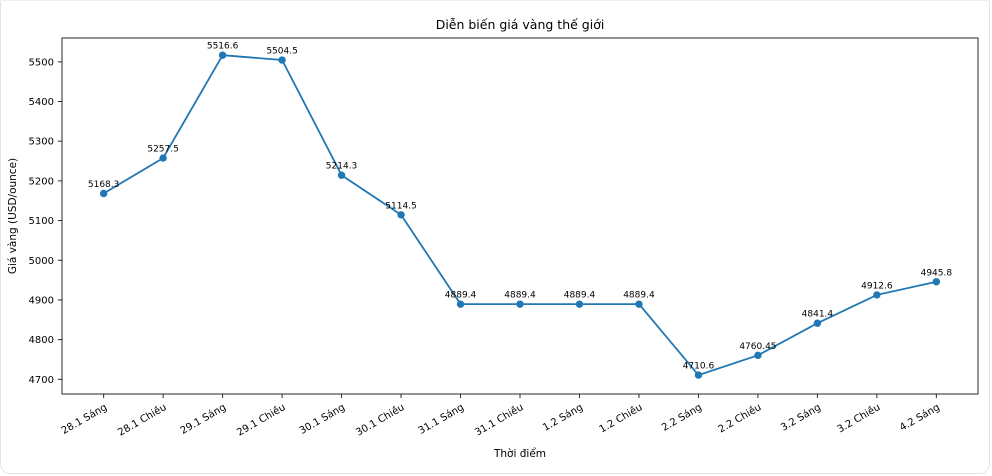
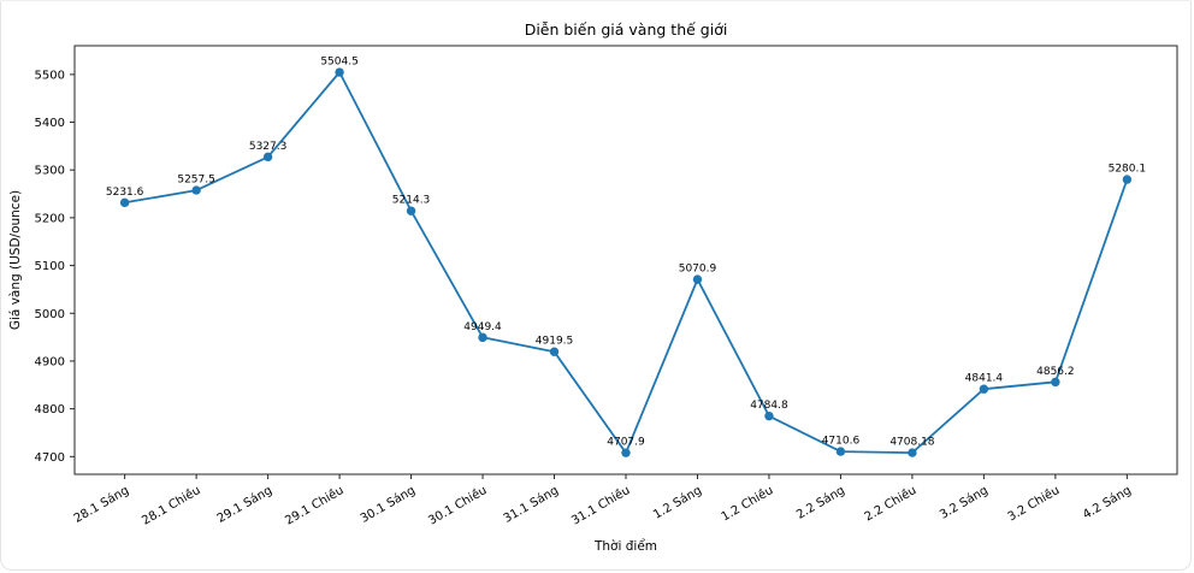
28.1 Sáng: 5168.3 -> 5231.6
29.1 Sáng: 5516.6 -> 5327.3
30.1 Chiều: 5114.5 -> 4949.4
31.1 Sáng: 4889.4 -> 4919.5
31.1 Chiều: 4889.4 -> 4707.9
1.2 Sáng: 4889.4 -> 5070.9
1.2 Chiều: 4889.4 -> 4784.8
2.2 Chiều: 4760.45 -> 4708.18
3.2 Chiều: 4912.6 -> 4856.2
4.2 Sáng: 4945.8 -> 5280.1
